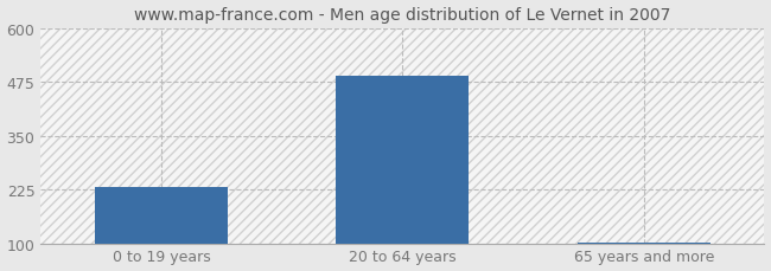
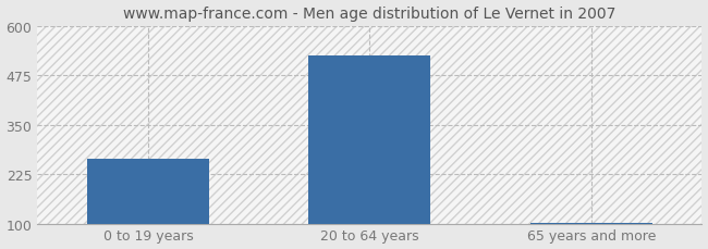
0 to 19 years: 230 -> 265
20 to 64 years: 490 -> 525
